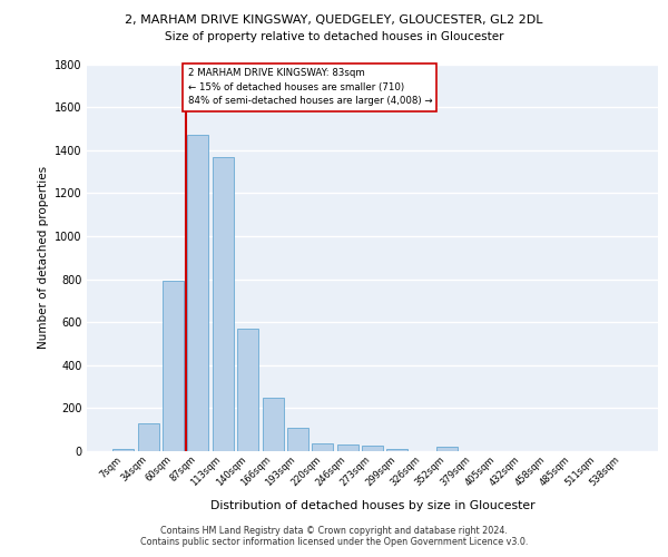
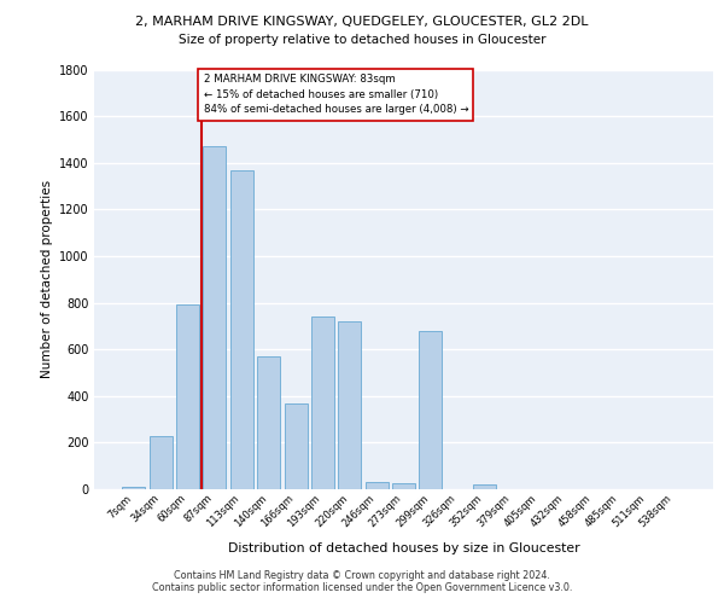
34sqm: 130 -> 230
166sqm: 250 -> 370
193sqm: 110 -> 740
220sqm: 40 -> 720
299sqm: 10 -> 680
